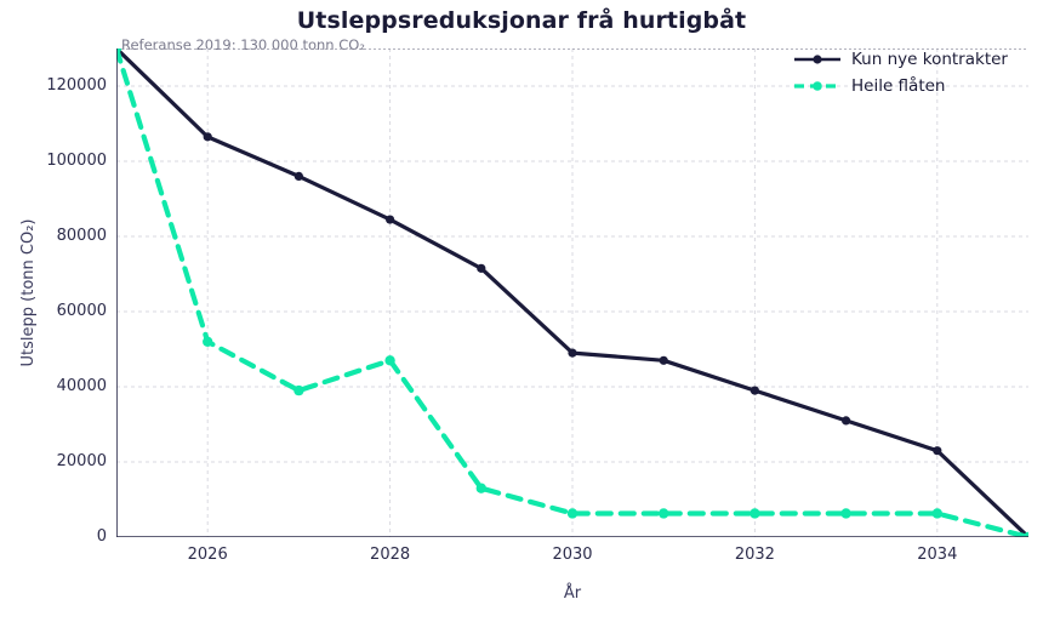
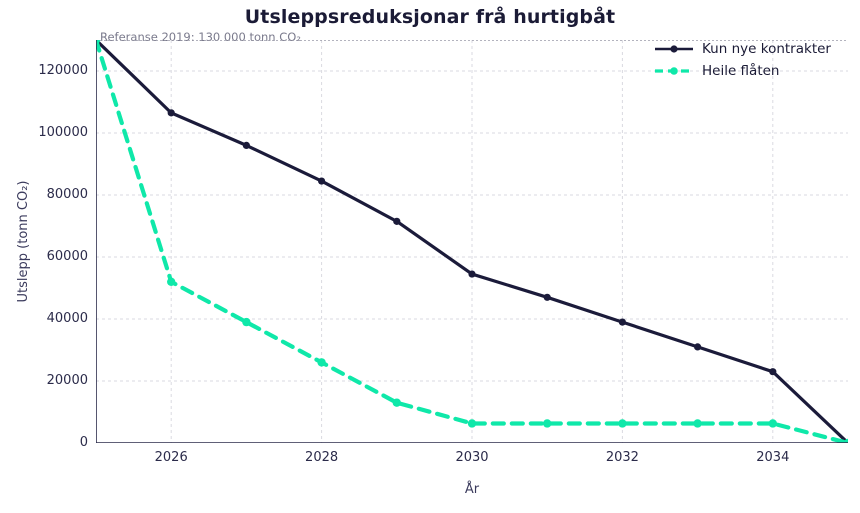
Heile flåten/2028: 47000 -> 26000
Kun nye kontrakter/2030: 49000 -> 54000
